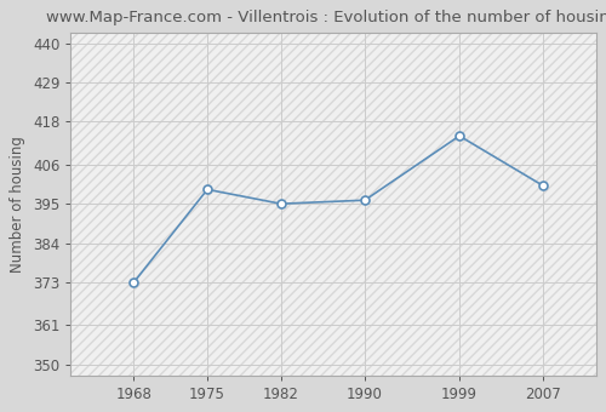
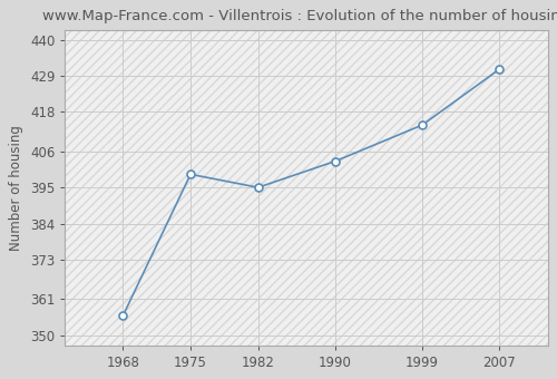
1968: 373 -> 356
1990: 396 -> 403
2007: 400 -> 431
